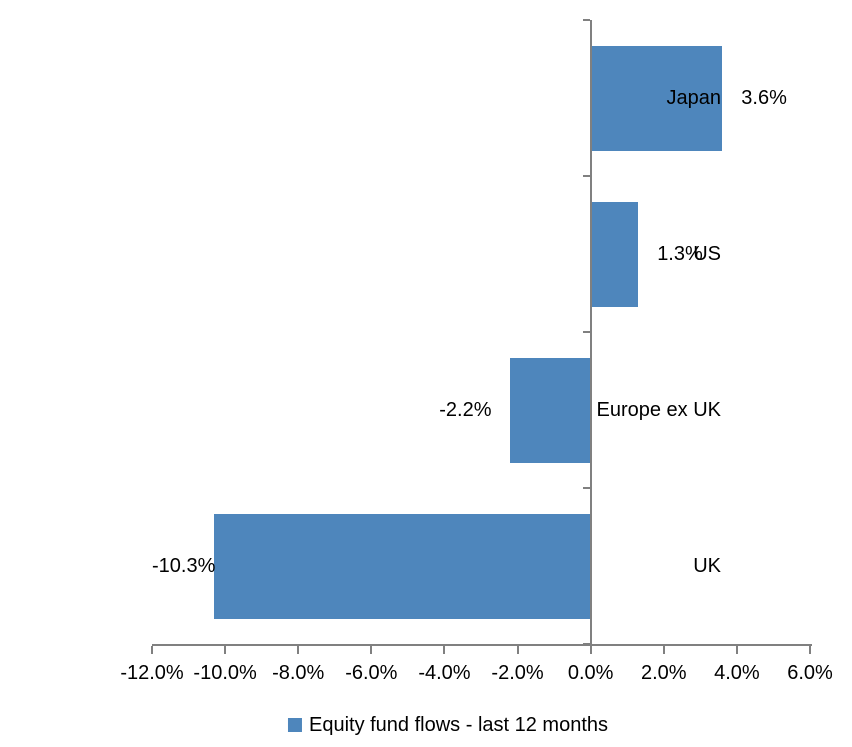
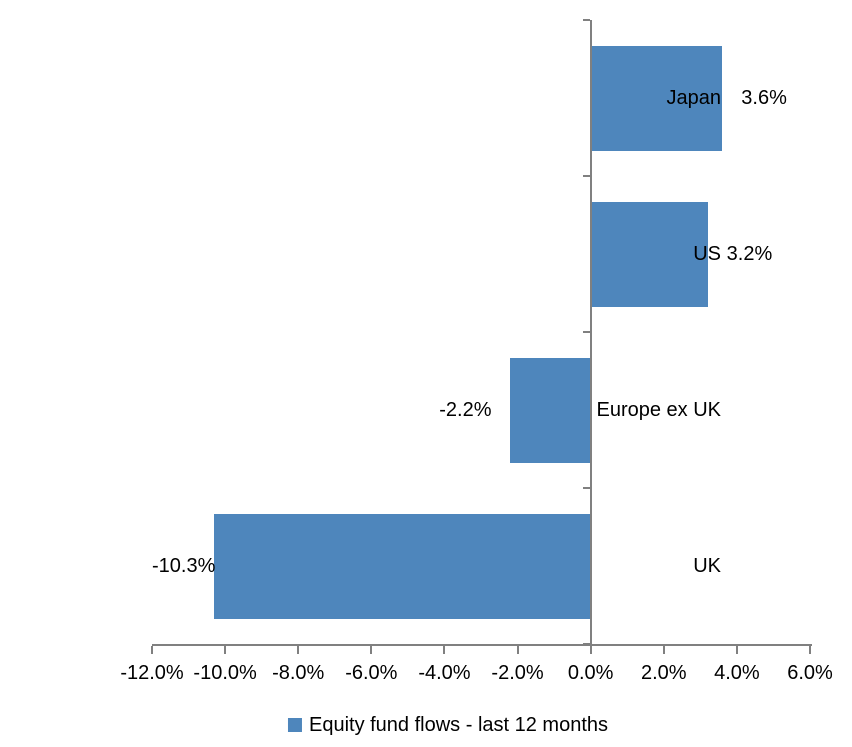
US: 1.3% -> 3.2%
